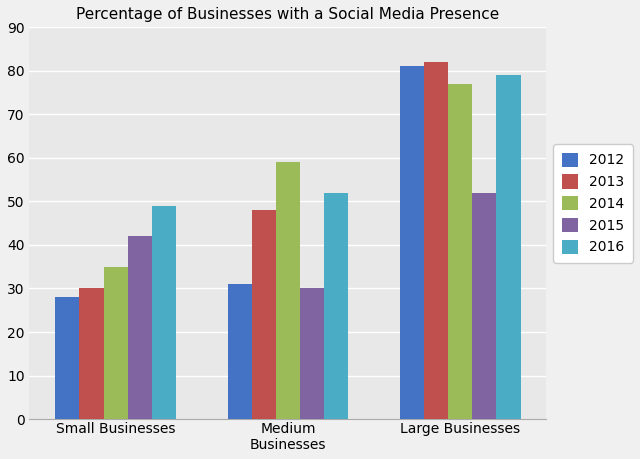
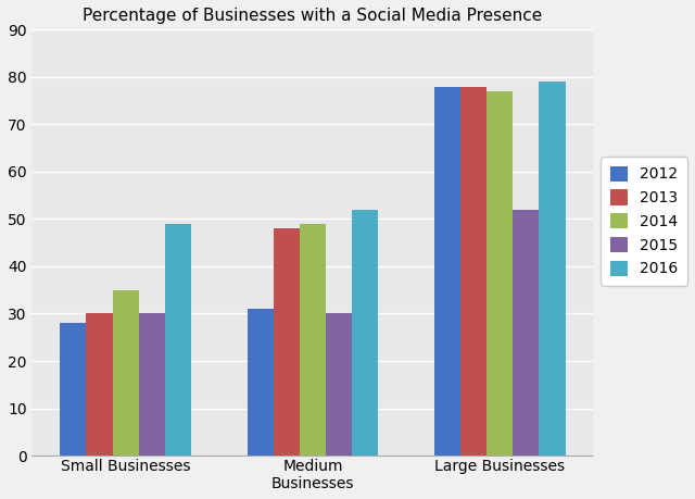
2015/Small Businesses: 42 -> 30
2014/Medium Businesses: 59 -> 49
2012/Large Businesses: 81 -> 78
2013/Large Businesses: 82 -> 78
